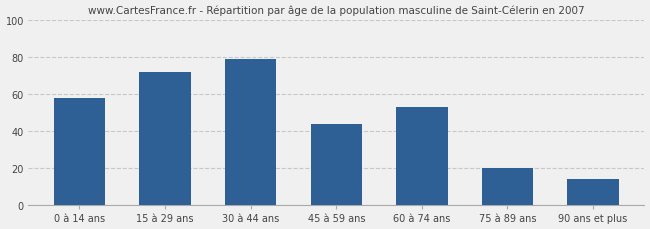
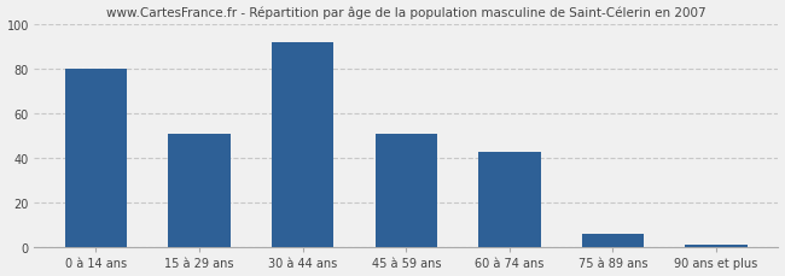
0 à 14 ans: 58 -> 80
15 à 29 ans: 72 -> 51
30 à 44 ans: 79 -> 92
45 à 59 ans: 44 -> 51
60 à 74 ans: 53 -> 43
75 à 89 ans: 20 -> 6
90 ans et plus: 14 -> 1
